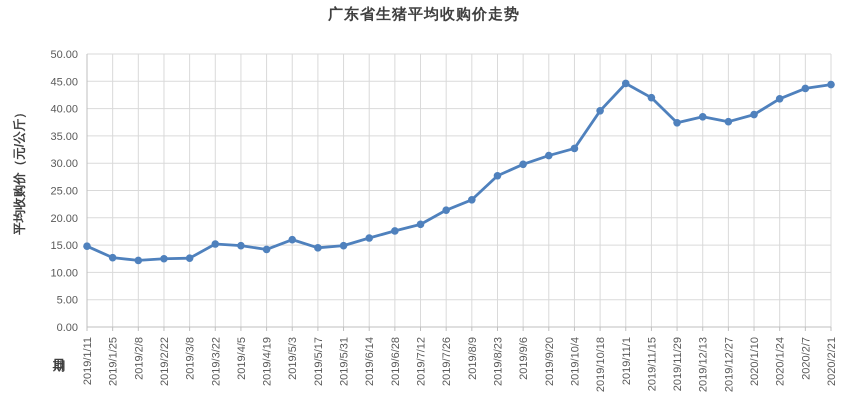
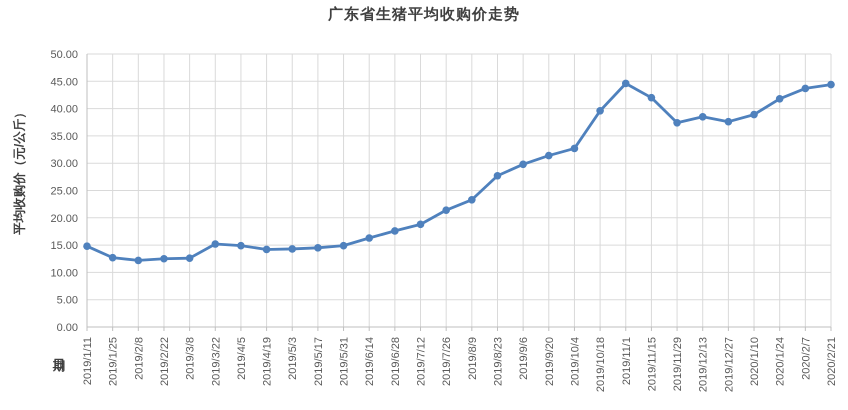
2019/5/3: 16 -> 14
